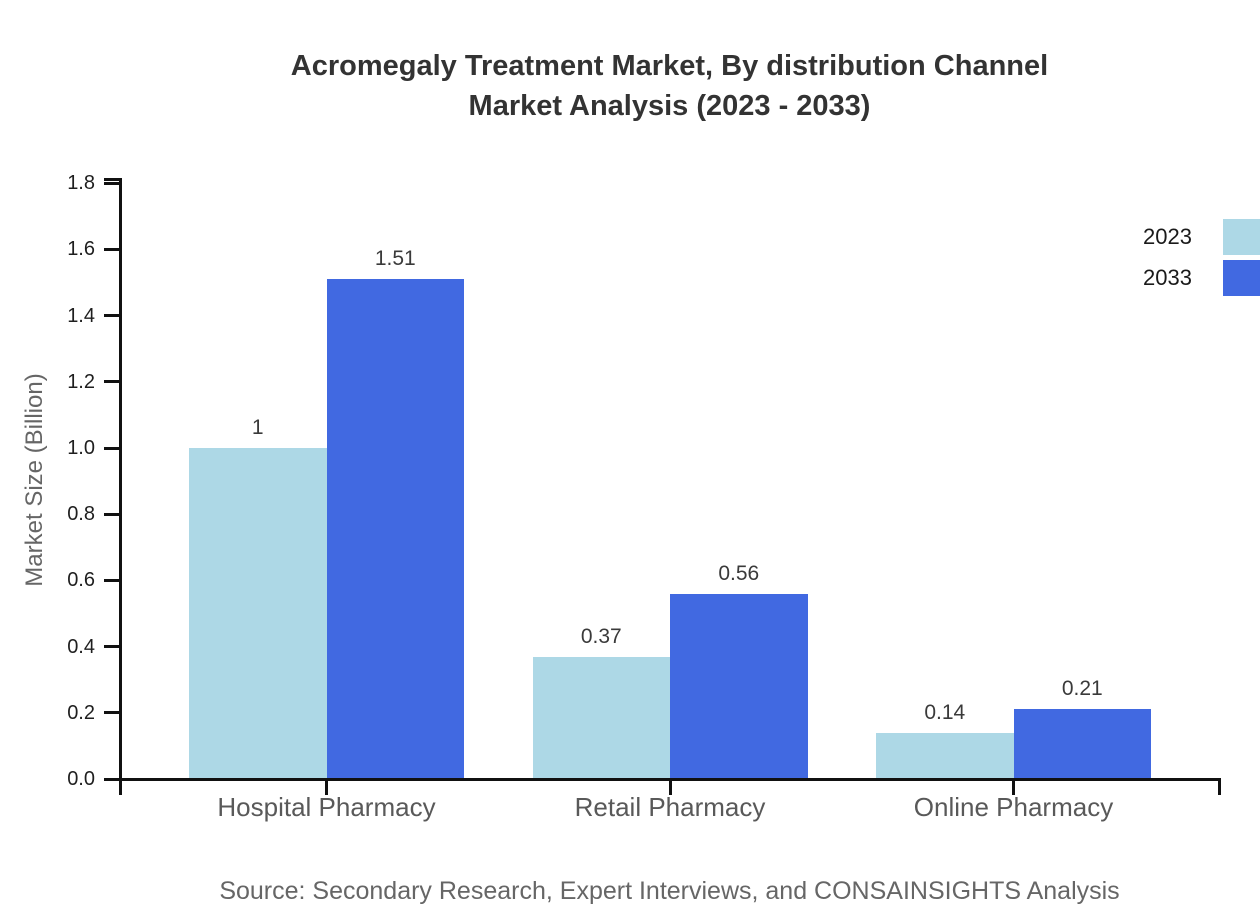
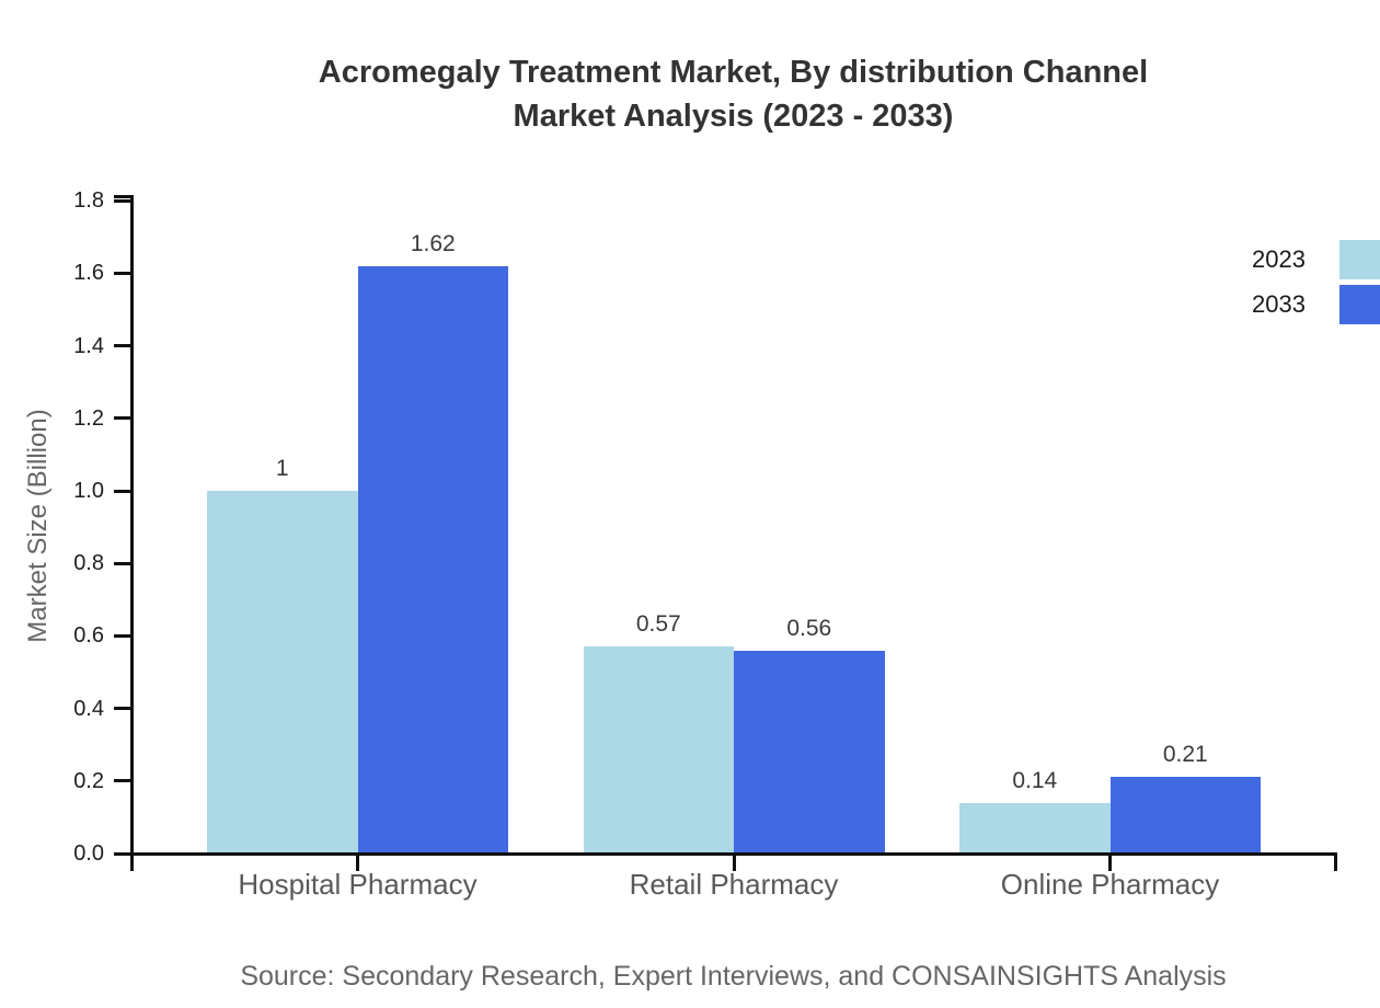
2033/Hospital Pharmacy: 1.51 -> 1.62
2023/Retail Pharmacy: 0.37 -> 0.57
